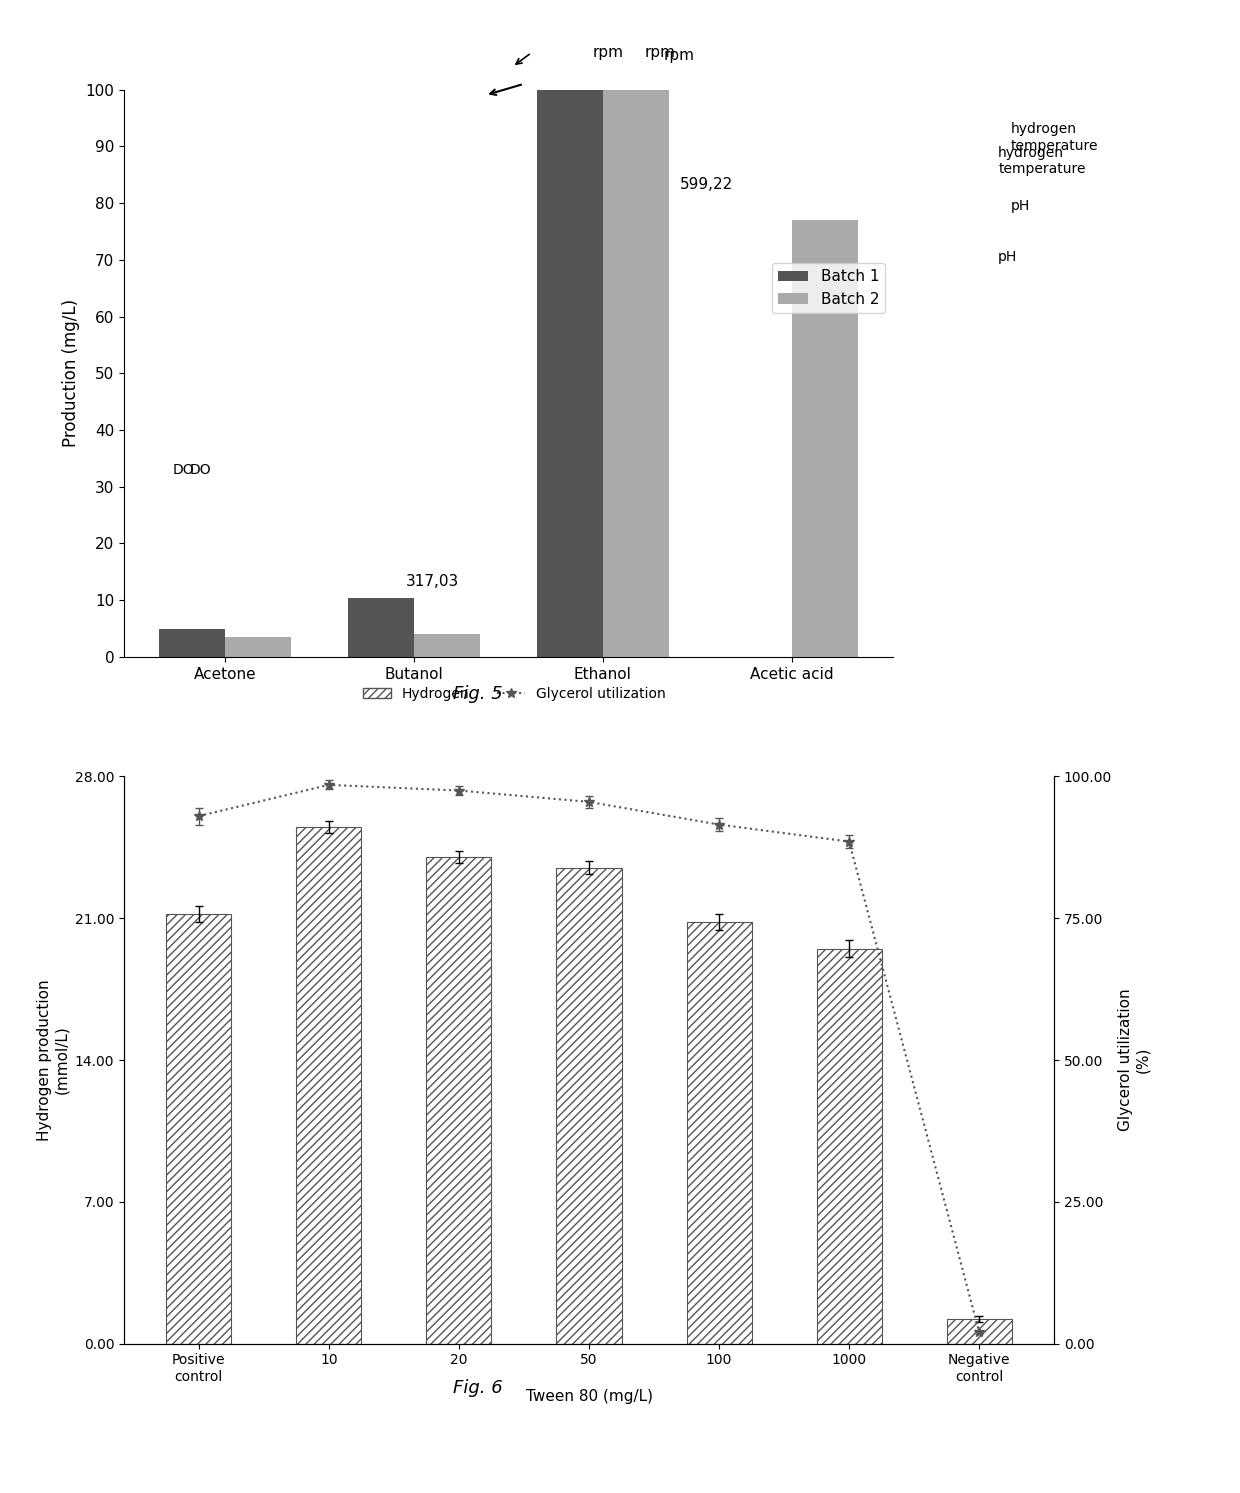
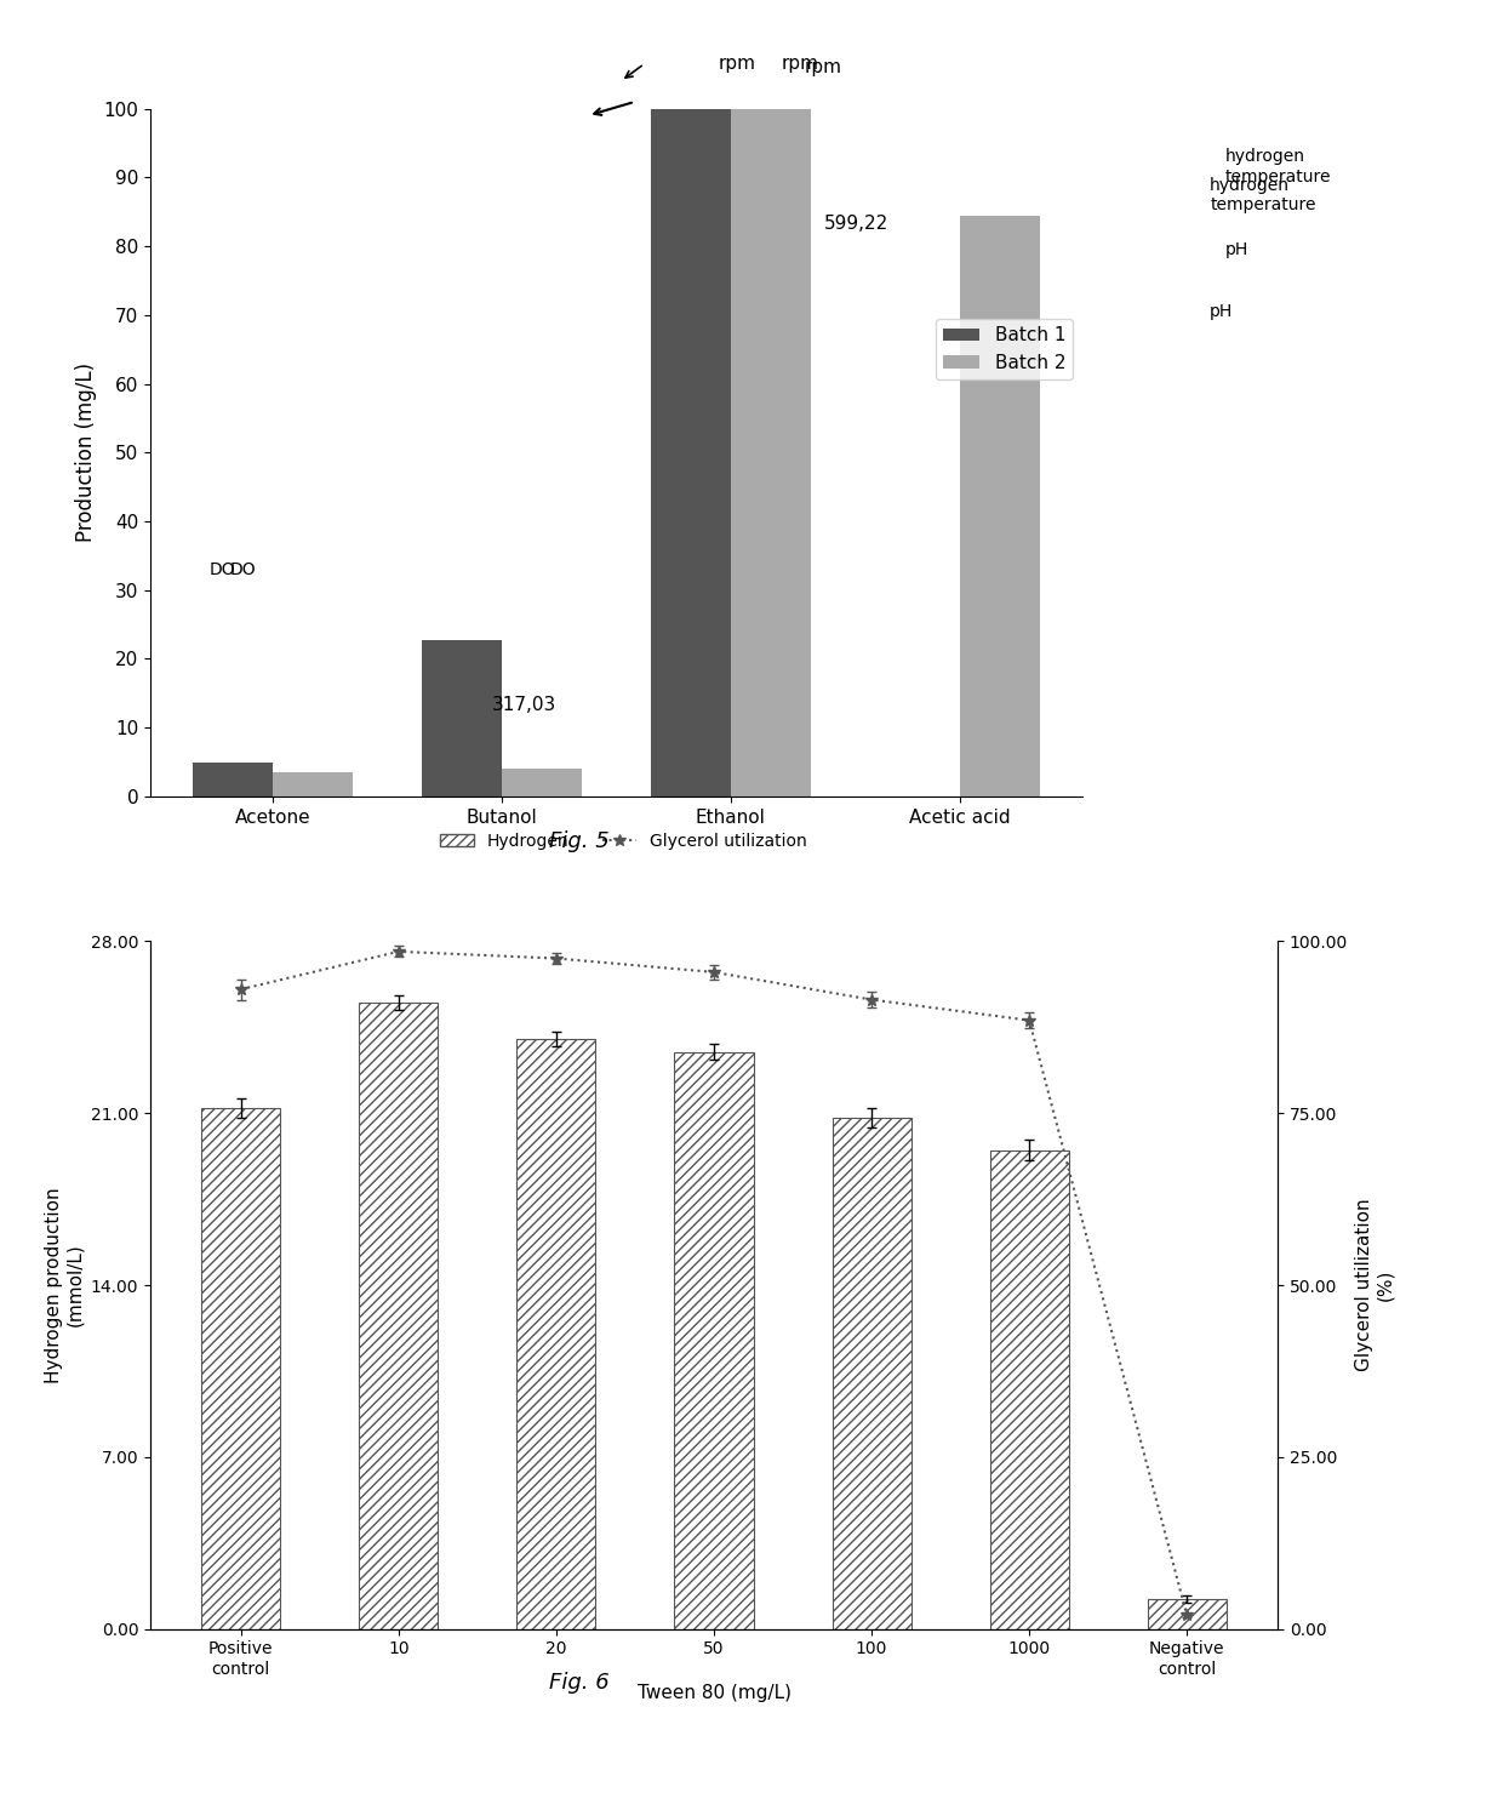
Batch 1/Butanol: 10.3 -> 22.8
Batch 2/Acetic acid: 77.0 -> 84.4
